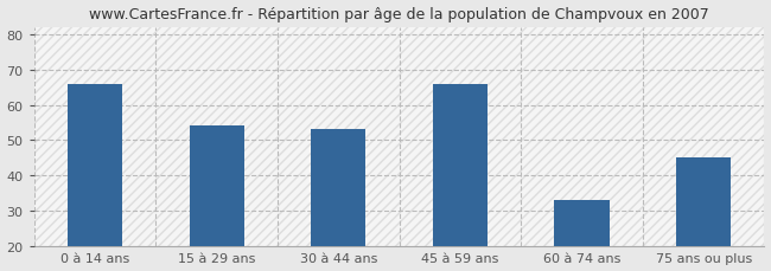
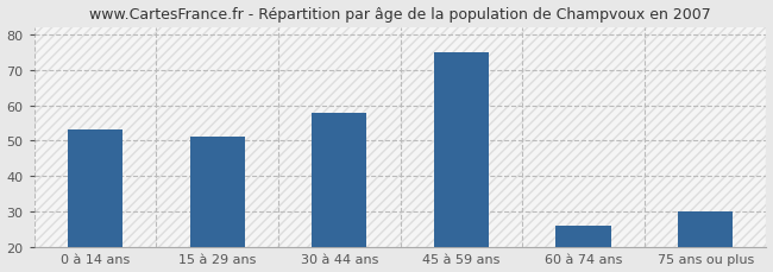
0 à 14 ans: 66 -> 53
15 à 29 ans: 54 -> 51
30 à 44 ans: 53 -> 58
45 à 59 ans: 66 -> 75
60 à 74 ans: 33 -> 26
75 ans ou plus: 45 -> 30
